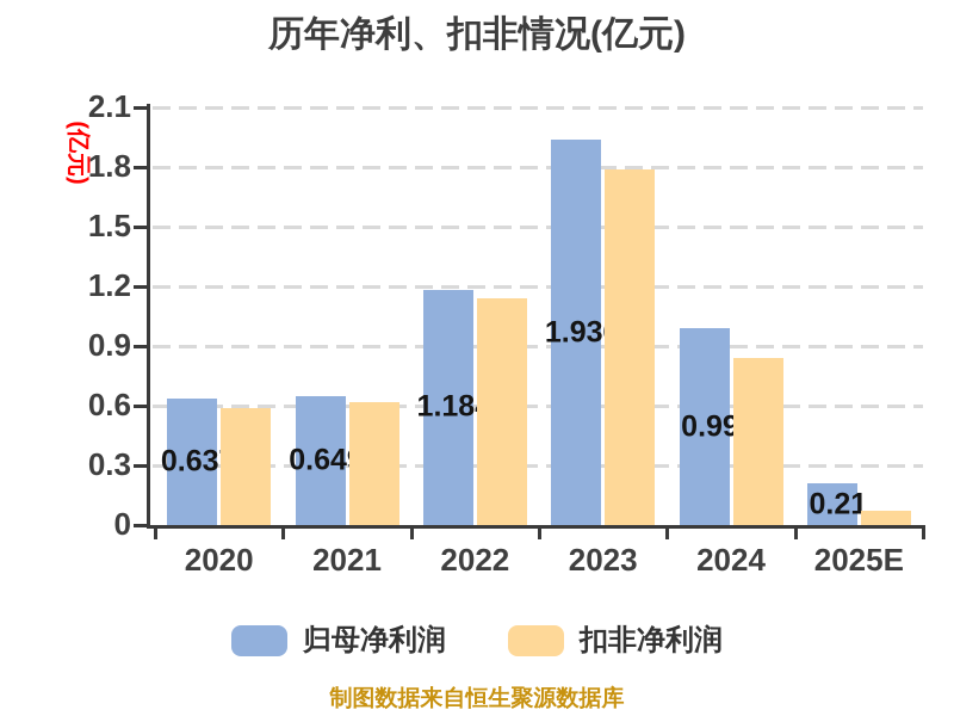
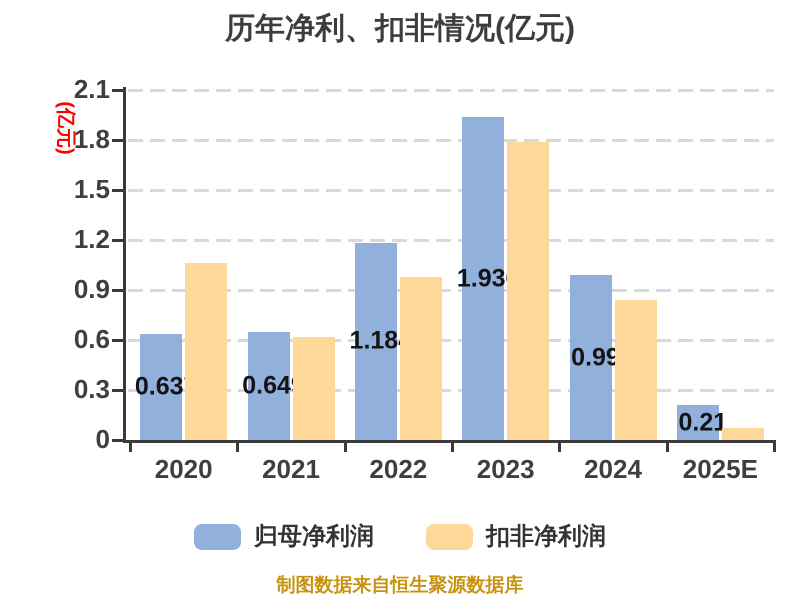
扣非净利润/2020: 0.59 -> 1.06
扣非净利润/2022: 1.14 -> 0.98
